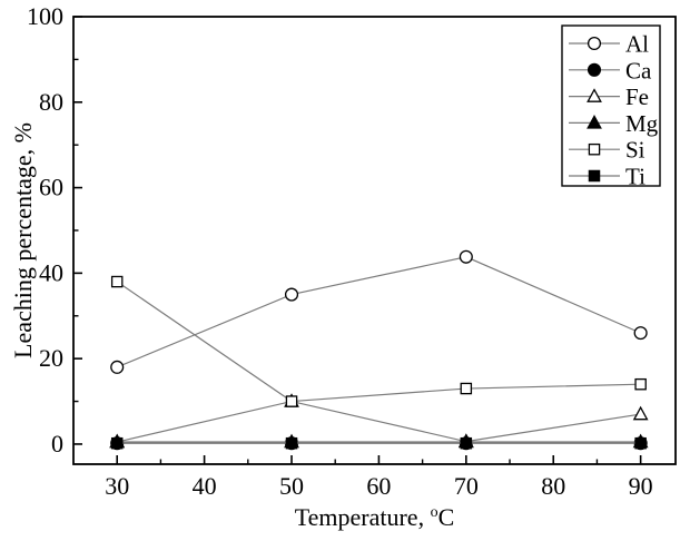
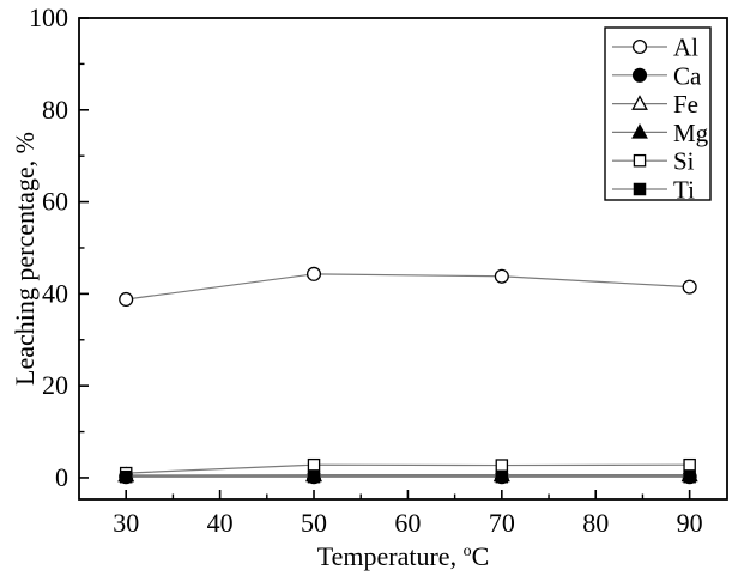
Al/30: 18 -> 39
Si/30: 38 -> 1
Al/50: 35 -> 44
Fe/50: 10 -> 1
Si/50: 10 -> 3
Si/70: 13 -> 3
Al/90: 26 -> 42
Fe/90: 7 -> 1
Si/90: 14 -> 3
